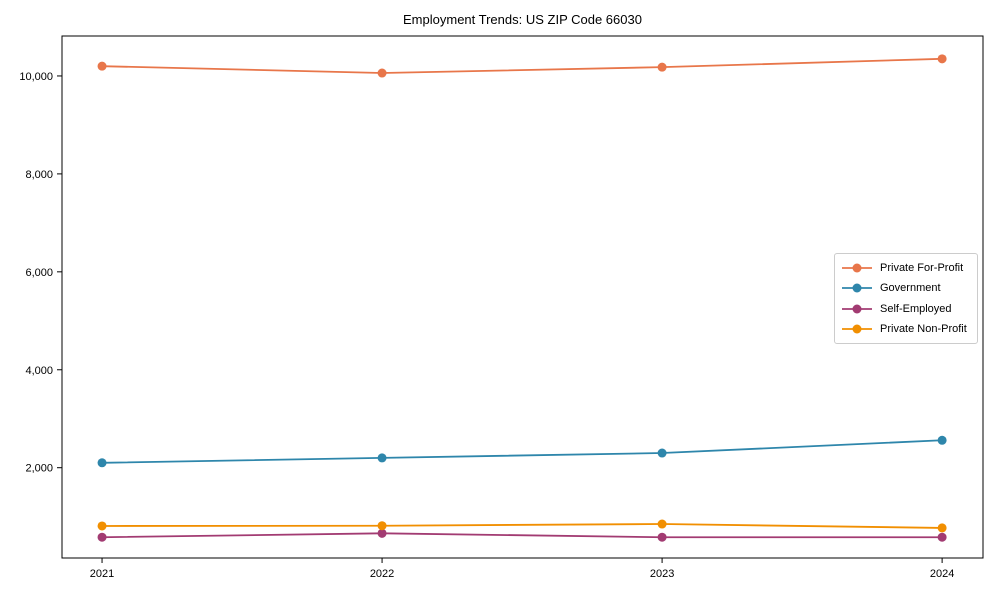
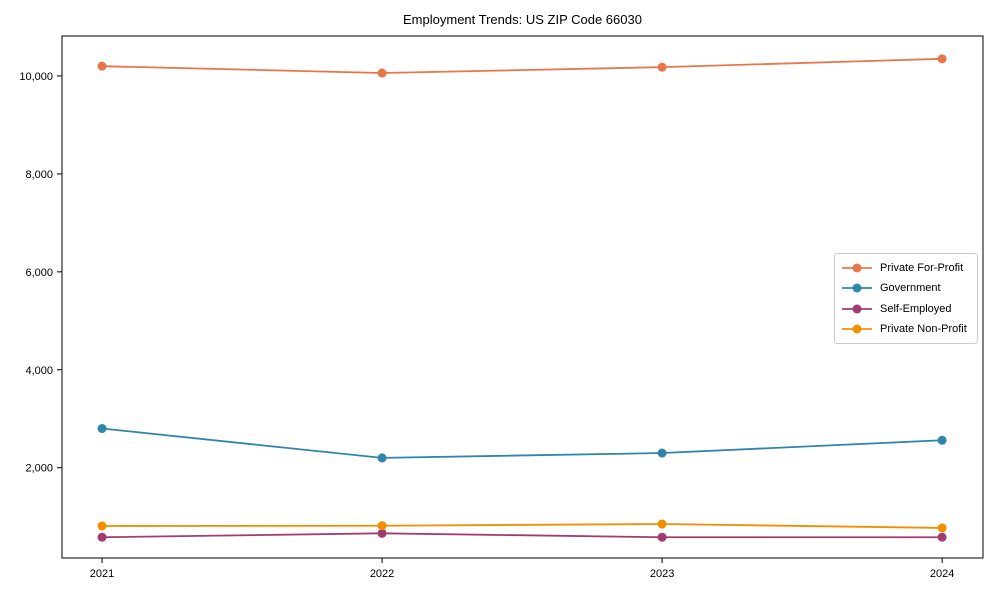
Government/2021: 2100 -> 2800
